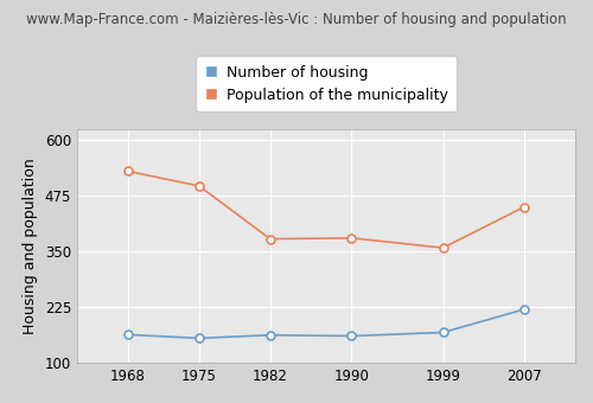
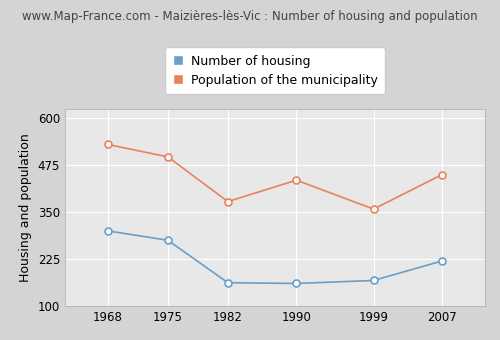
Number of housing/1968: 163 -> 300
Number of housing/1975: 155 -> 275
Population of the municipality/1990: 380 -> 435
